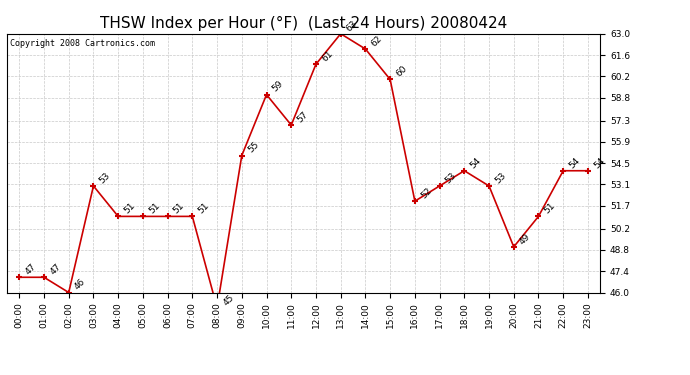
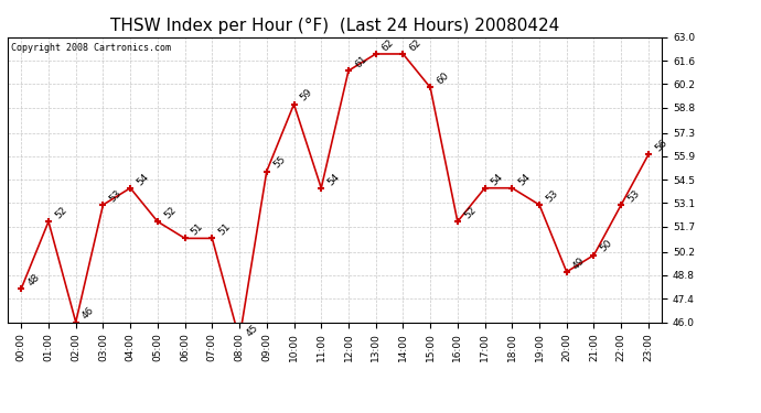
00:00: 47 -> 48
01:00: 47 -> 52
04:00: 51 -> 54
05:00: 51 -> 52
11:00: 57 -> 54
13:00: 63 -> 62
17:00: 53 -> 54
21:00: 51 -> 50
22:00: 54 -> 53
23:00: 54 -> 56
